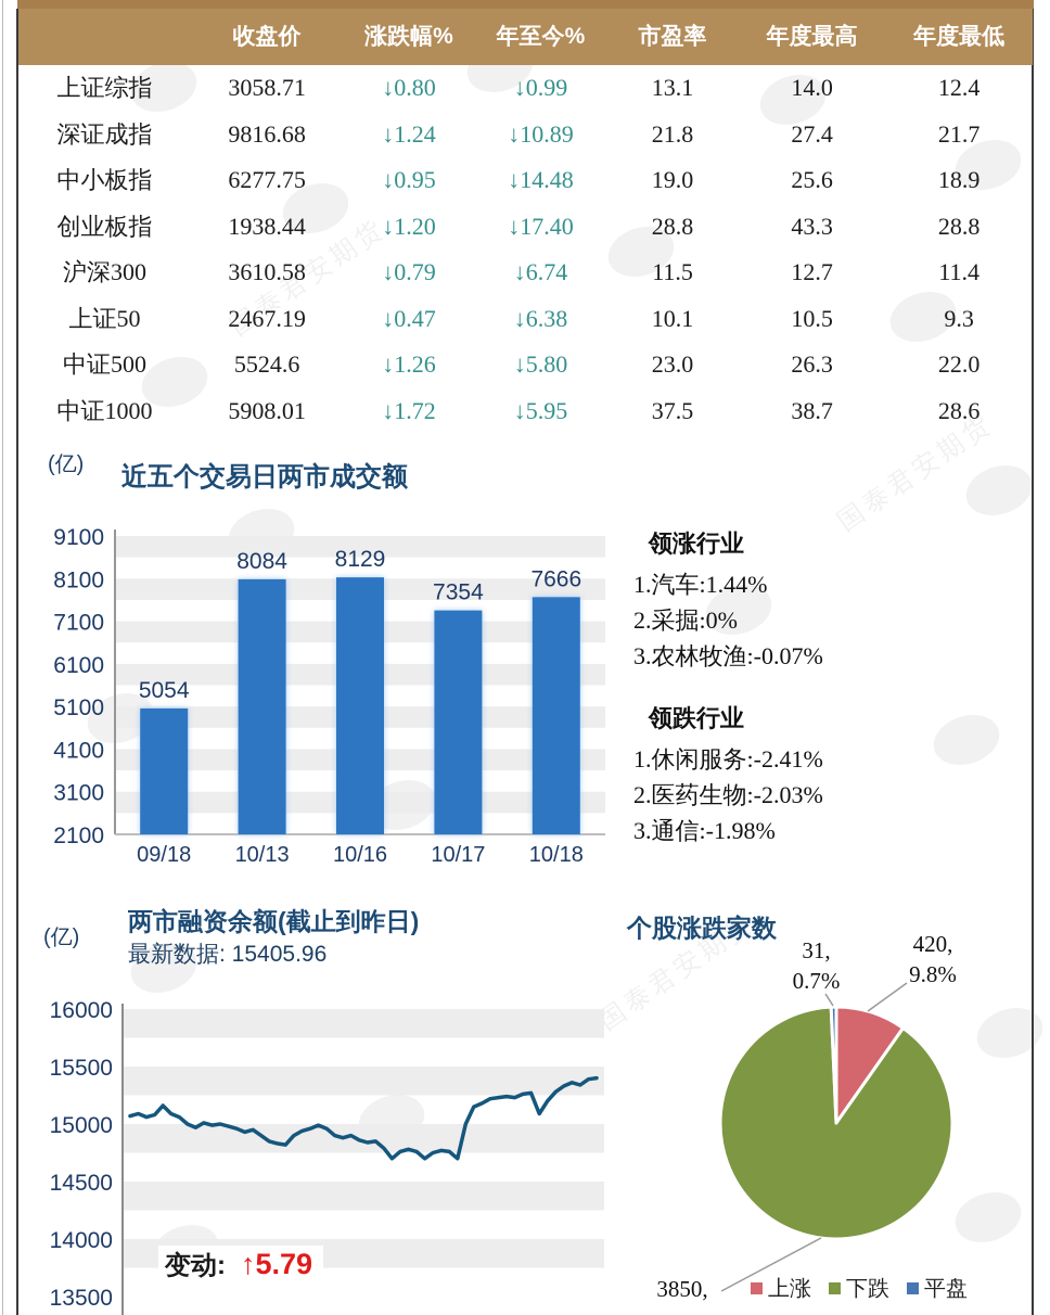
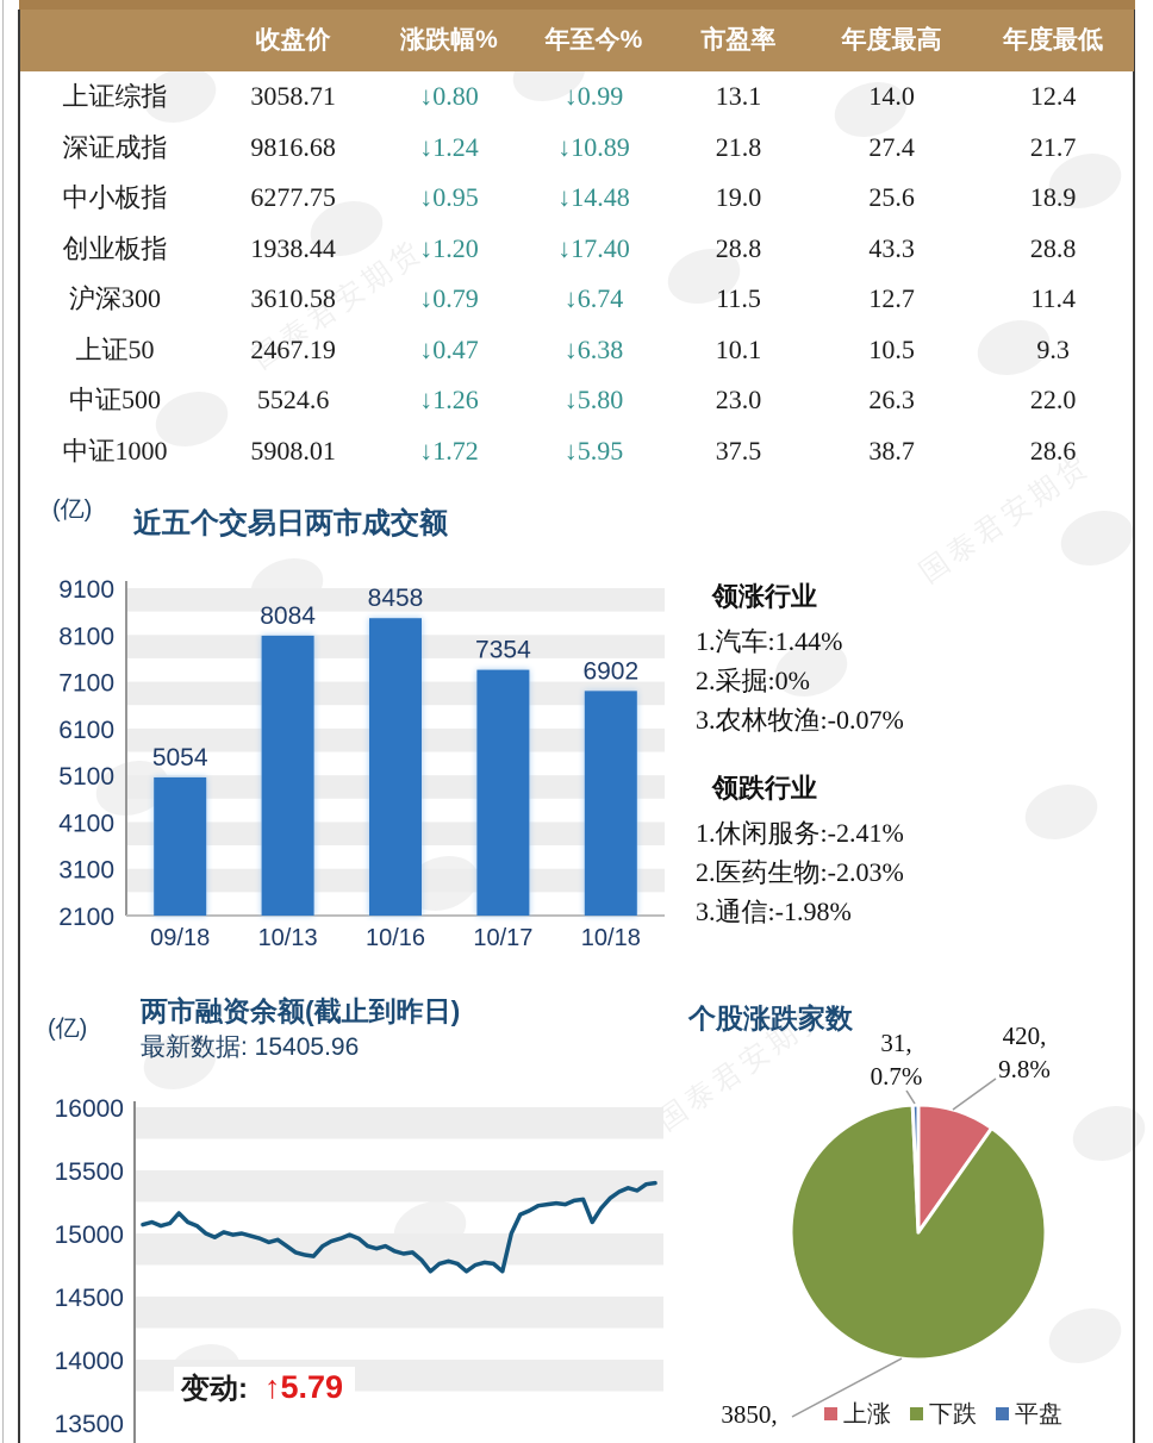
近五个交易日两市成交额/10/16: 8129 -> 8458
近五个交易日两市成交额/10/18: 7666 -> 6902
